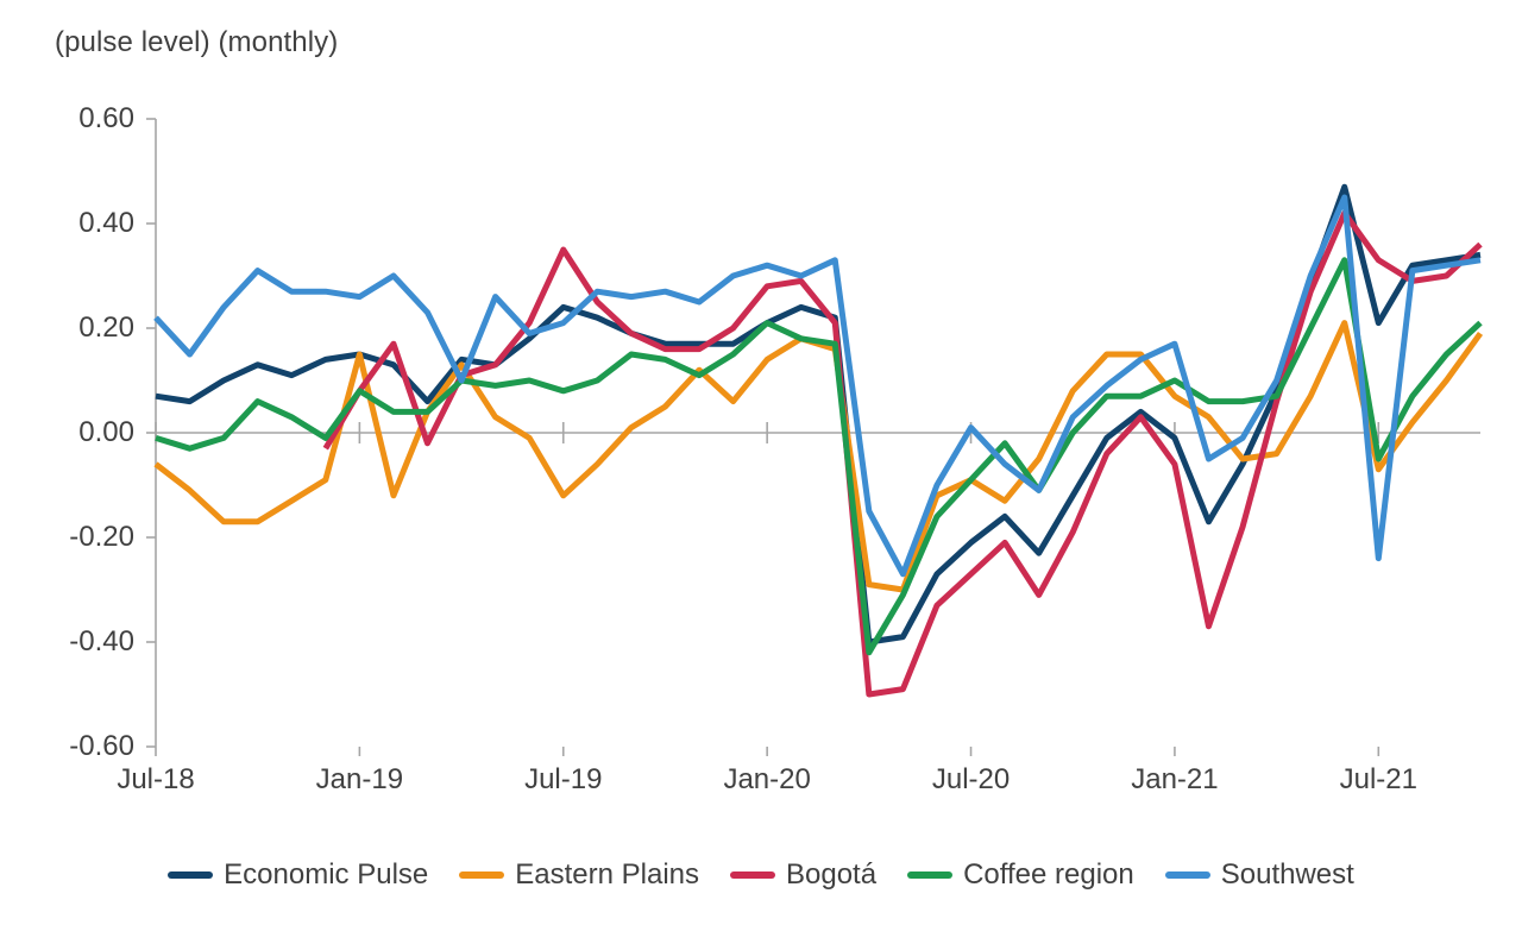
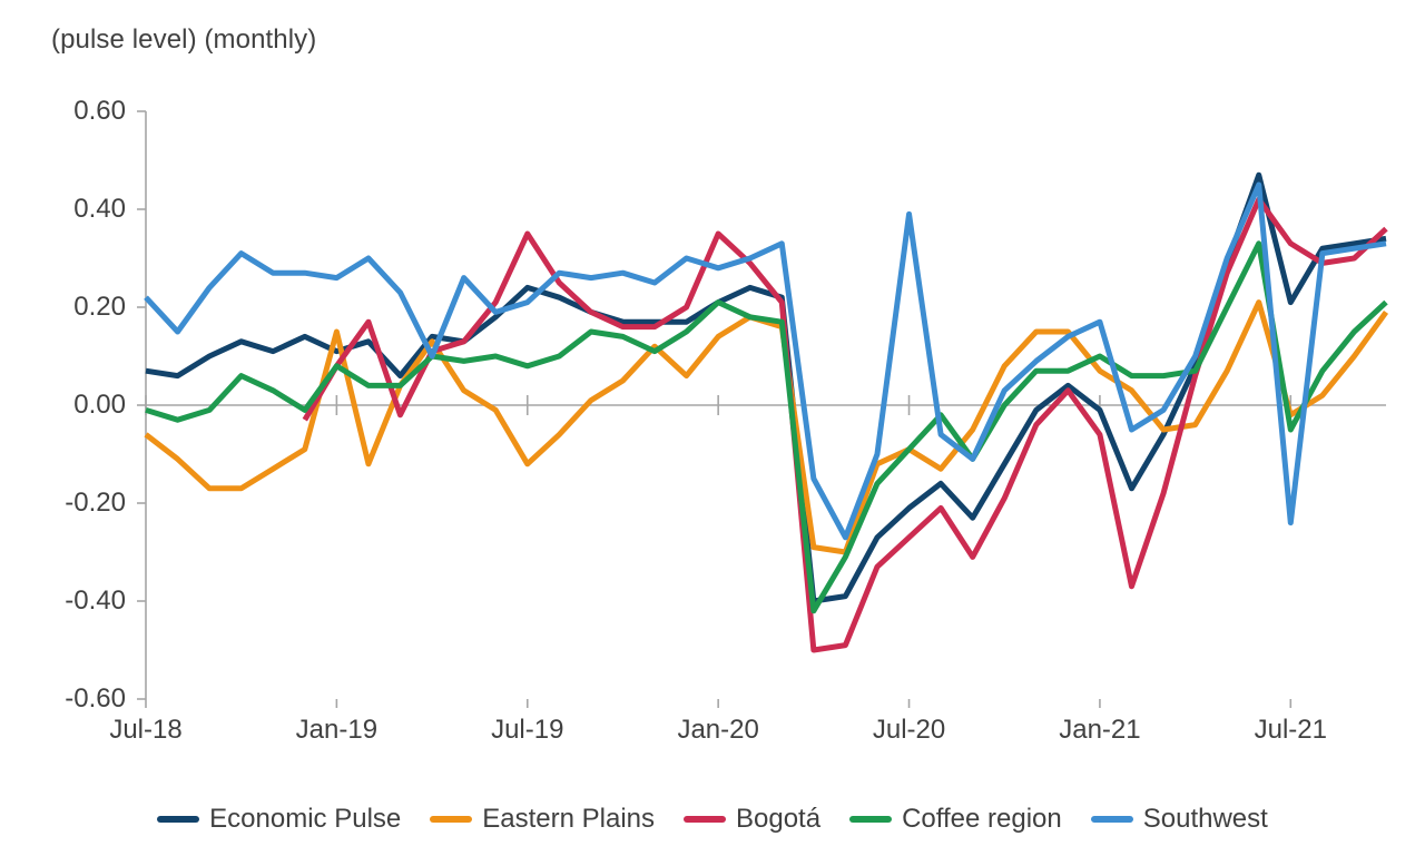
Economic Pulse/Jan-19: 0.15 -> 0.11
Bogotá/Jan-20: 0.28 -> 0.35
Southwest/Jan-20: 0.32 -> 0.28
Southwest/Jul-20: 0.01 -> 0.39
Eastern Plains/Jul-21: -0.07 -> -0.02
